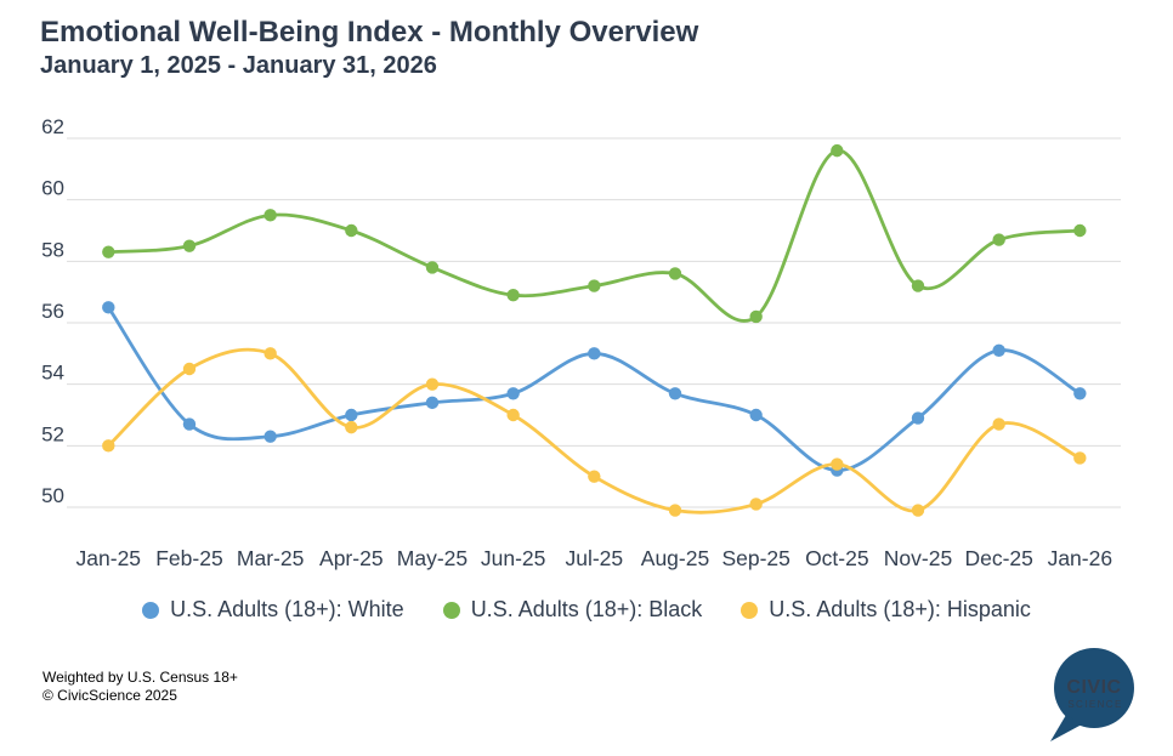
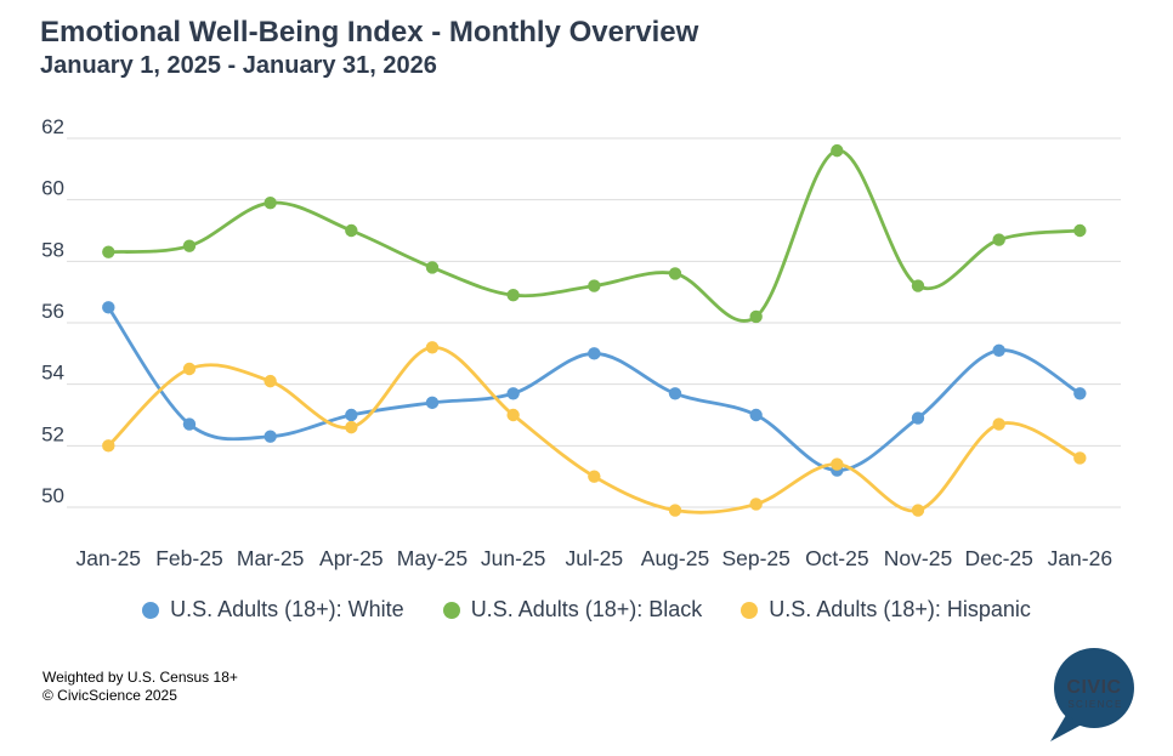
U.S. Adults (18+): Black/Mar-25: 59.5 -> 59.9
U.S. Adults (18+): Hispanic/Mar-25: 55.0 -> 54.1
U.S. Adults (18+): Hispanic/May-25: 54.0 -> 55.2
